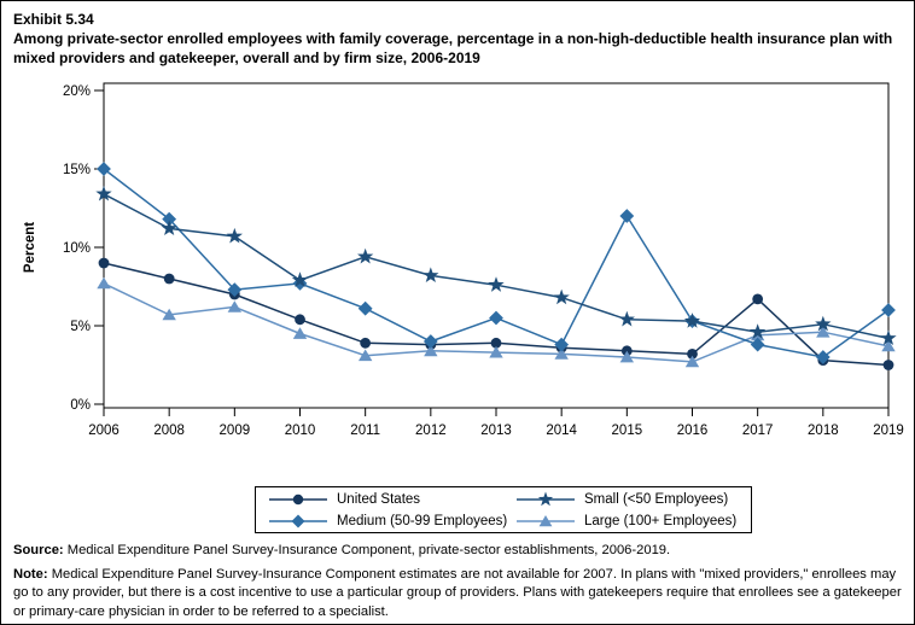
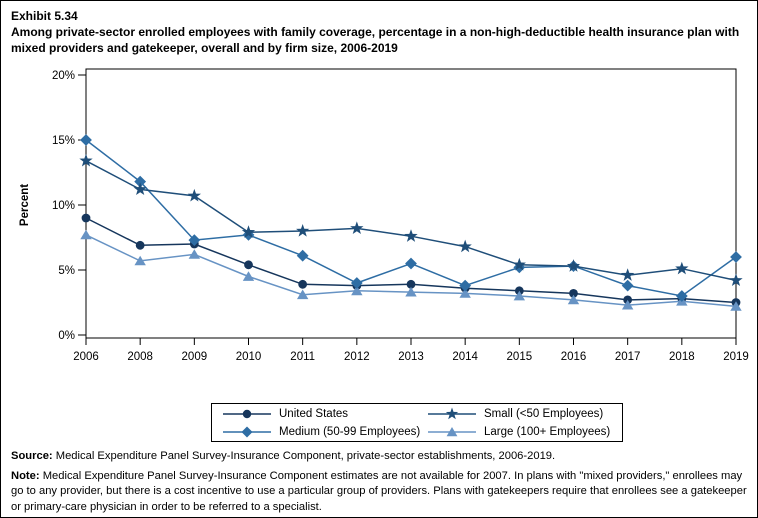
United States/2008: 8.0% -> 6.9%
Small (<50 Employees)/2011: 9.4% -> 8.0%
Medium (50-99 Employees)/2015: 12.0% -> 5.2%
United States/2017: 6.7% -> 2.7%
Large (100+ Employees)/2017: 4.4% -> 2.3%
Large (100+ Employees)/2018: 4.6% -> 2.6%
Large (100+ Employees)/2019: 3.7% -> 2.2%
